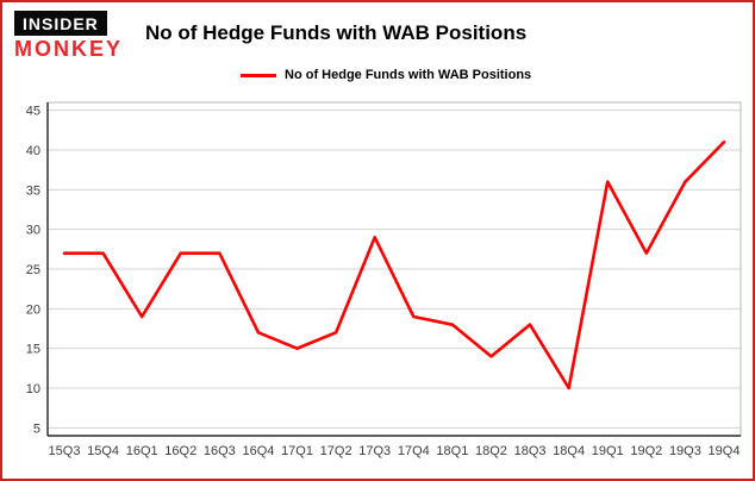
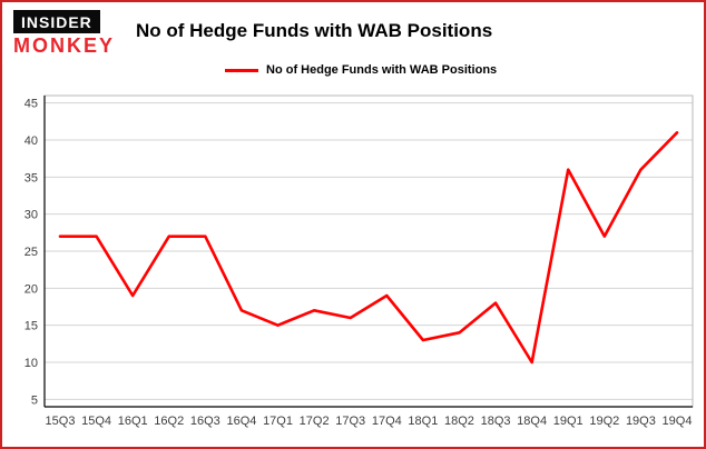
17Q3: 29 -> 16
18Q1: 18 -> 13
